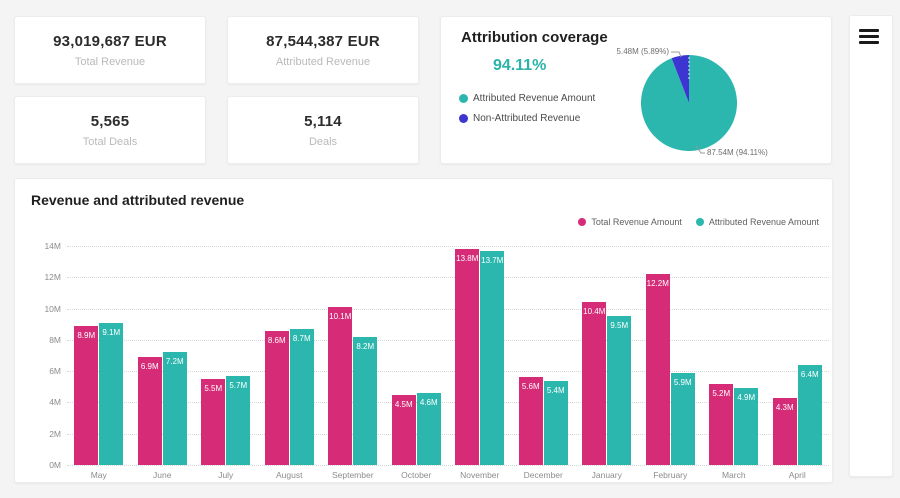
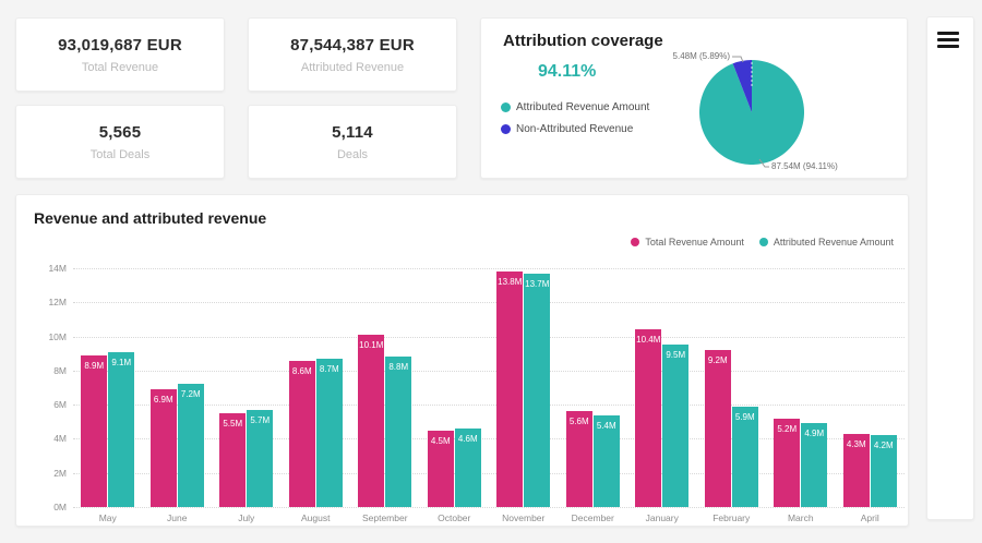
Revenue and attributed revenue/Attributed Revenue Amount/September: 8.2M -> 8.8M
Revenue and attributed revenue/Total Revenue Amount/February: 12.2M -> 9.2M
Revenue and attributed revenue/Attributed Revenue Amount/April: 6.4M -> 4.2M
